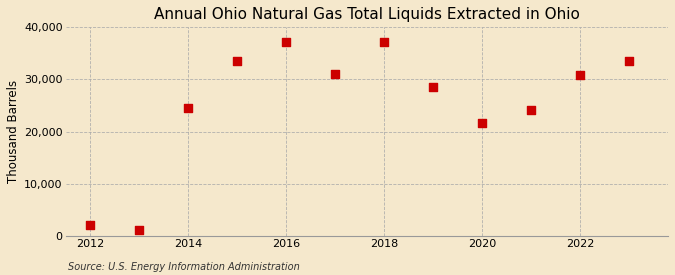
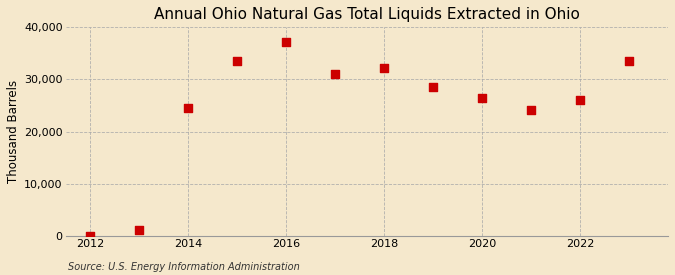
2012: 2,200 -> 0
2018: 37,200 -> 32,200
2020: 21,600 -> 26,500
2022: 30,800 -> 26,000
